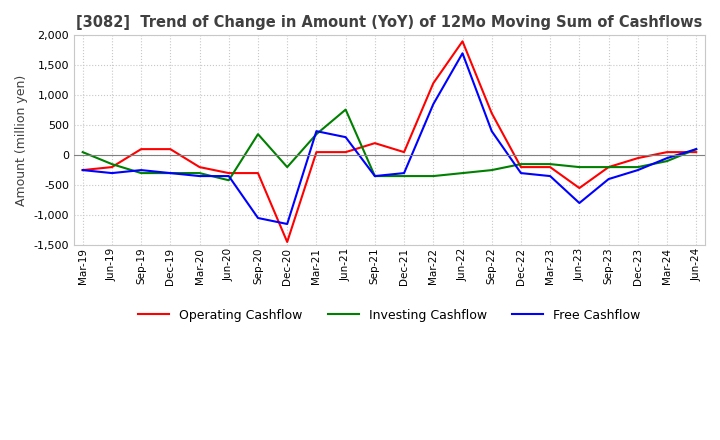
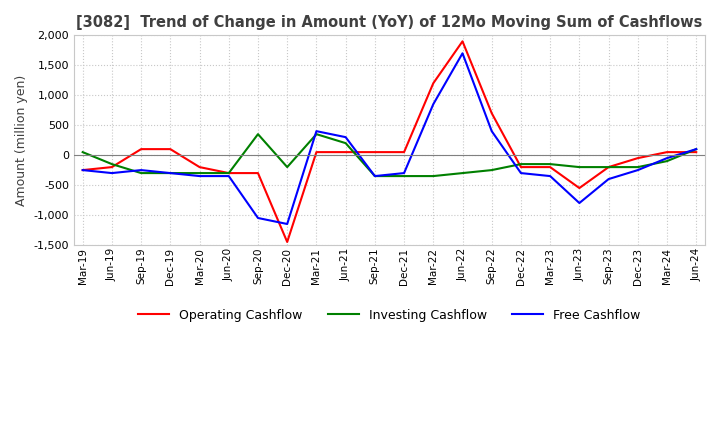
Investing Cashflow/Jun-20: -420 -> -300
Investing Cashflow/Jun-21: 760 -> 200
Operating Cashflow/Sep-21: 200 -> 50
